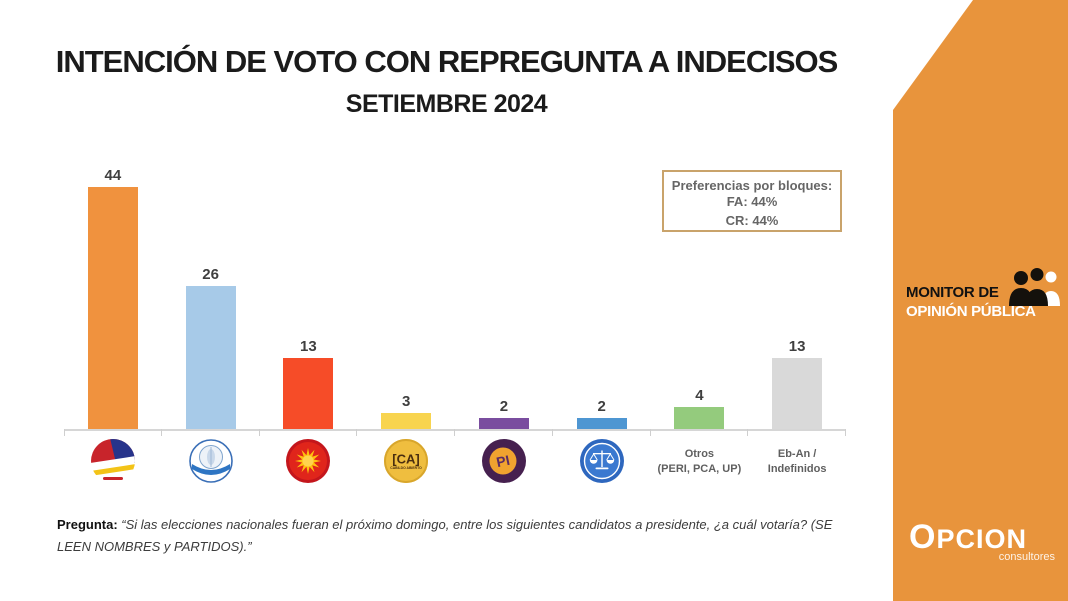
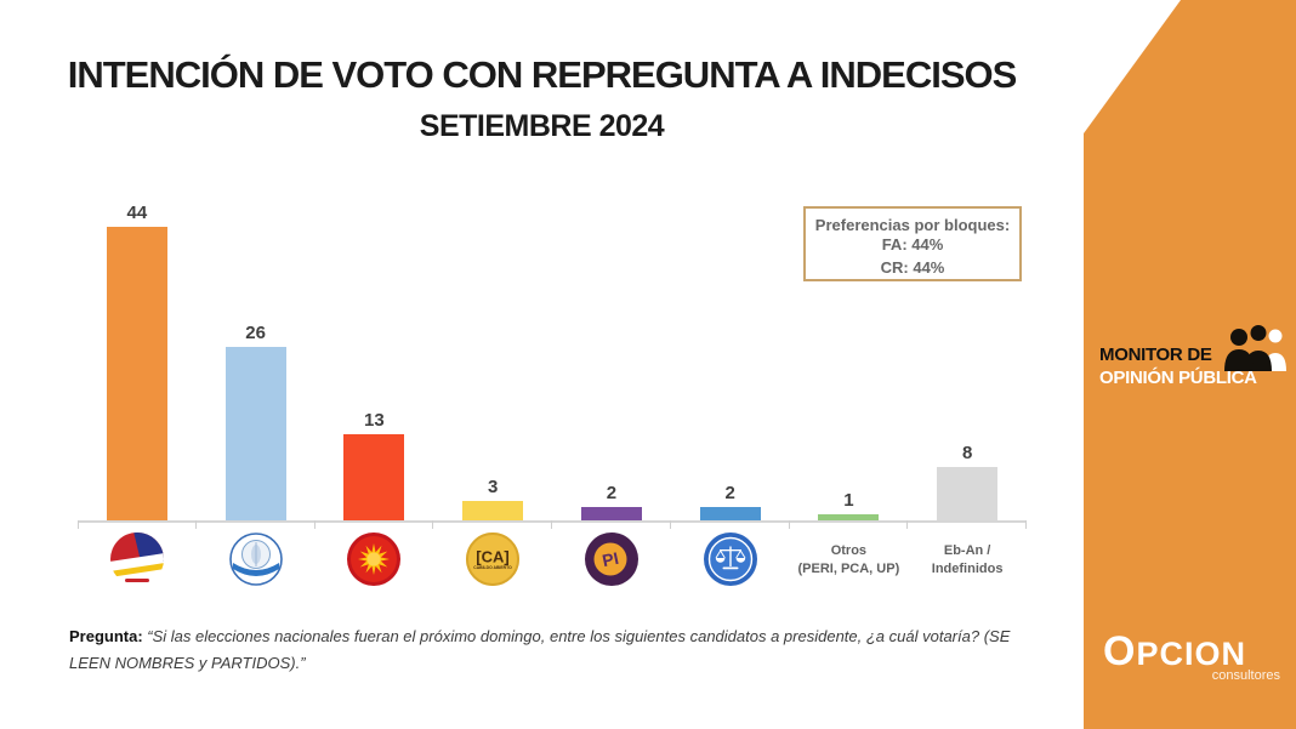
Otros (PERI, PCA, UP): 4 -> 1
Eb-An / Indefinidos: 13 -> 8
